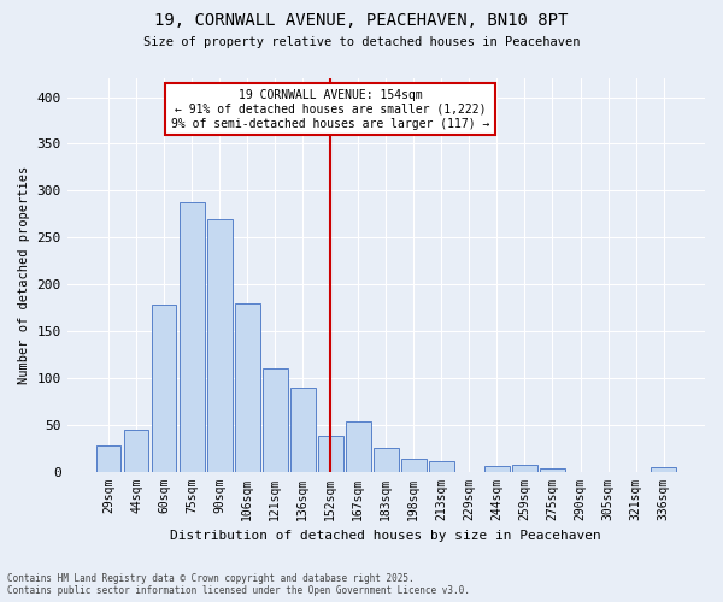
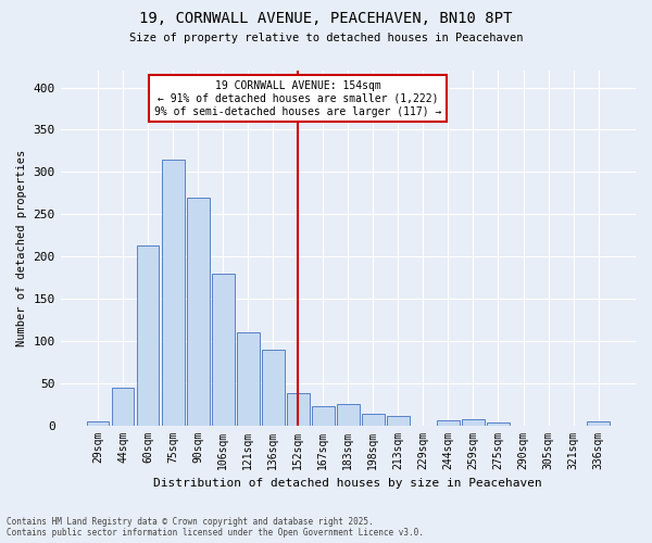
29sqm: 28 -> 5
60sqm: 178 -> 213
75sqm: 288 -> 315
167sqm: 54 -> 22
